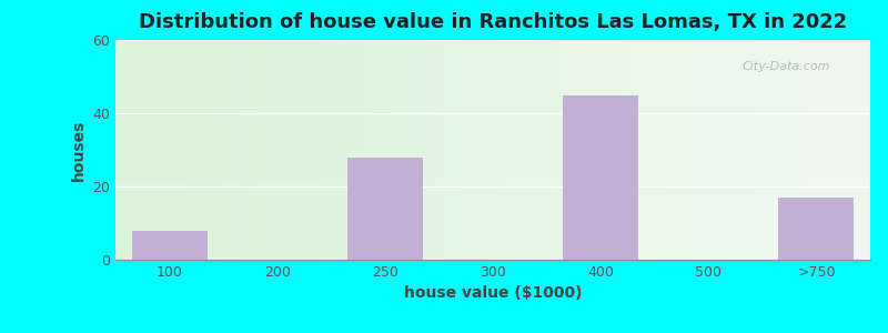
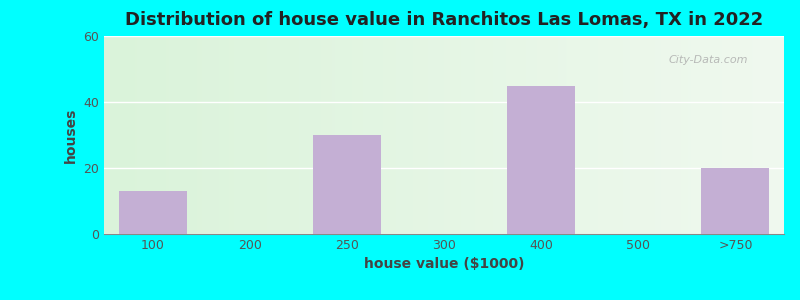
100: 8 -> 13
250: 28 -> 30
>750: 17 -> 20
